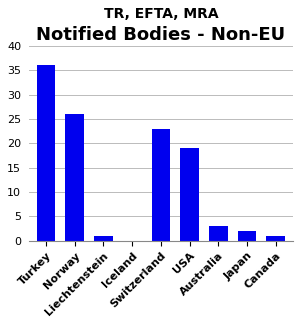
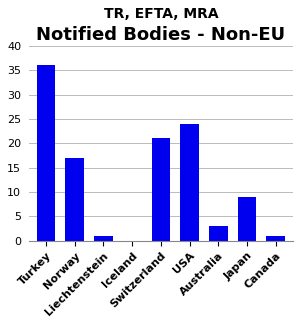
Norway: 26 -> 17
Switzerland: 23 -> 21
USA: 19 -> 24
Japan: 2 -> 9
